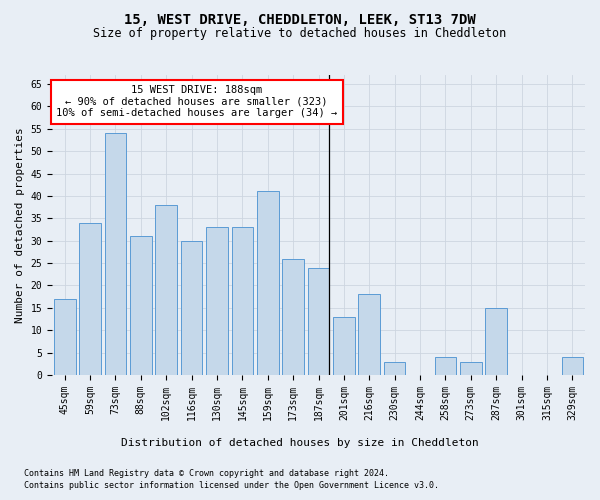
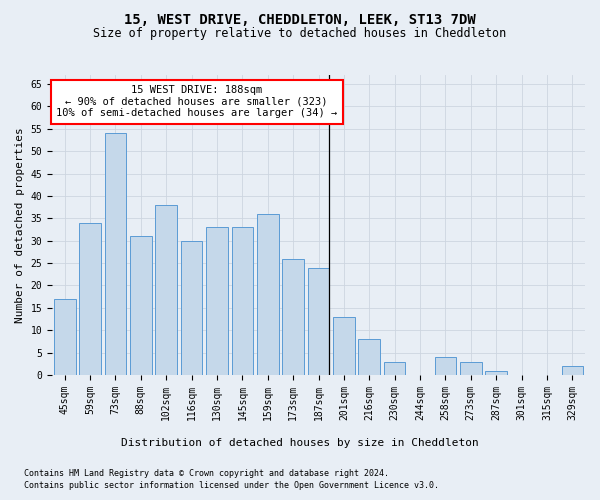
159sqm: 41 -> 36
216sqm: 18 -> 8
287sqm: 15 -> 1
329sqm: 4 -> 2
